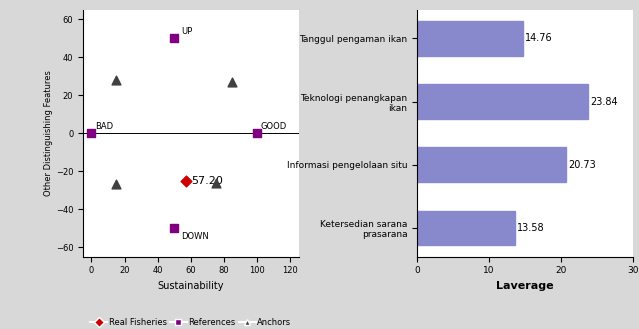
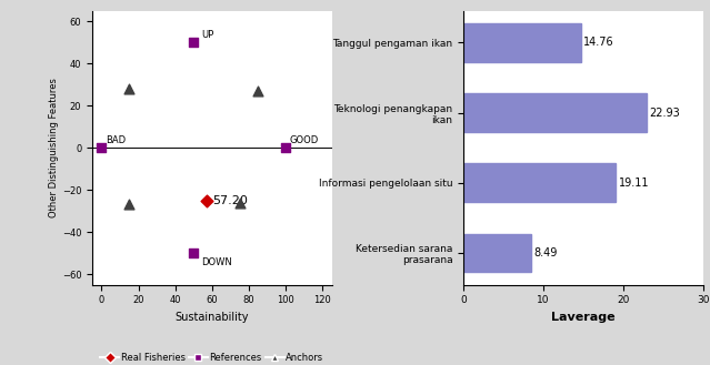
Teknologi penangkapan ikan: 23.84 -> 22.93
Informasi pengelolaan situ: 20.73 -> 19.11
Ketersedian sarana prasarana: 13.58 -> 8.49
